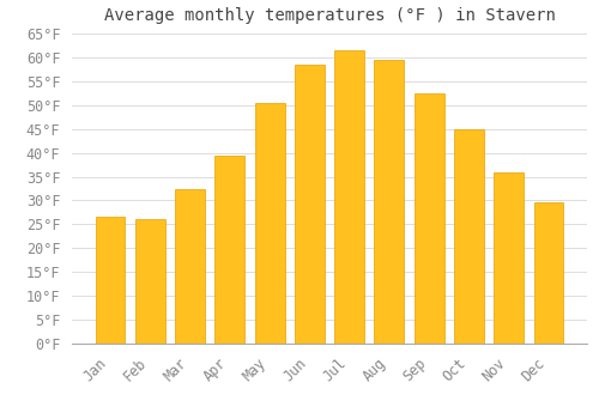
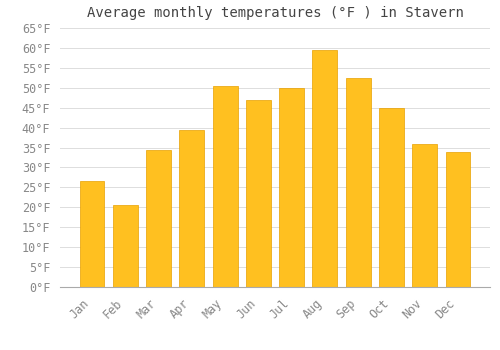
Feb: 26.0°F -> 20.5°F
Mar: 32.5°F -> 34.5°F
Jun: 58.5°F -> 47.0°F
Jul: 61.5°F -> 50.0°F
Dec: 29.5°F -> 34.0°F
